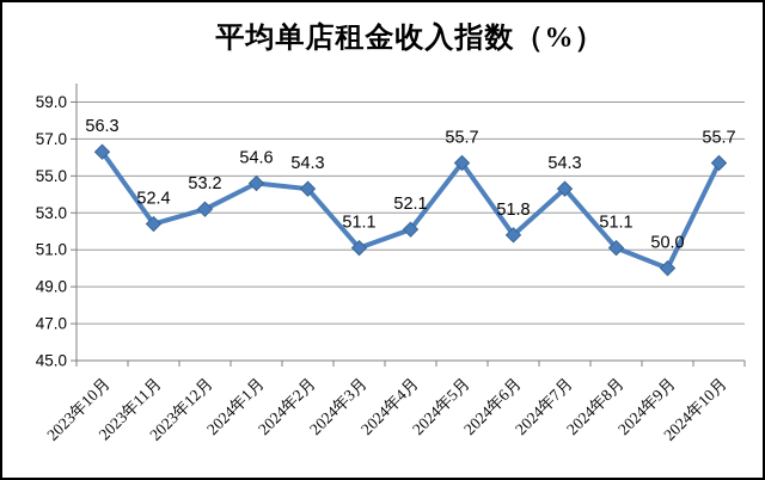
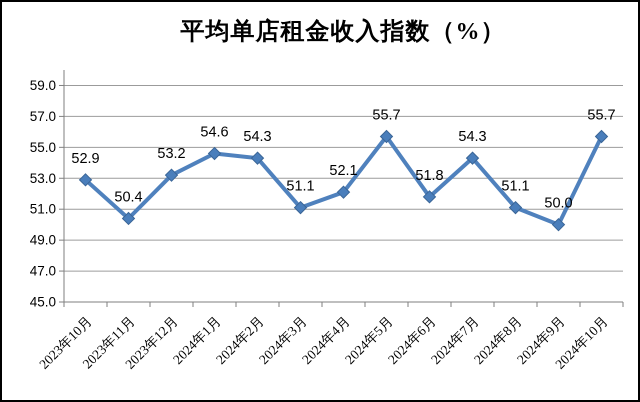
2023年10月: 56.3 -> 52.9
2023年11月: 52.4 -> 50.4
